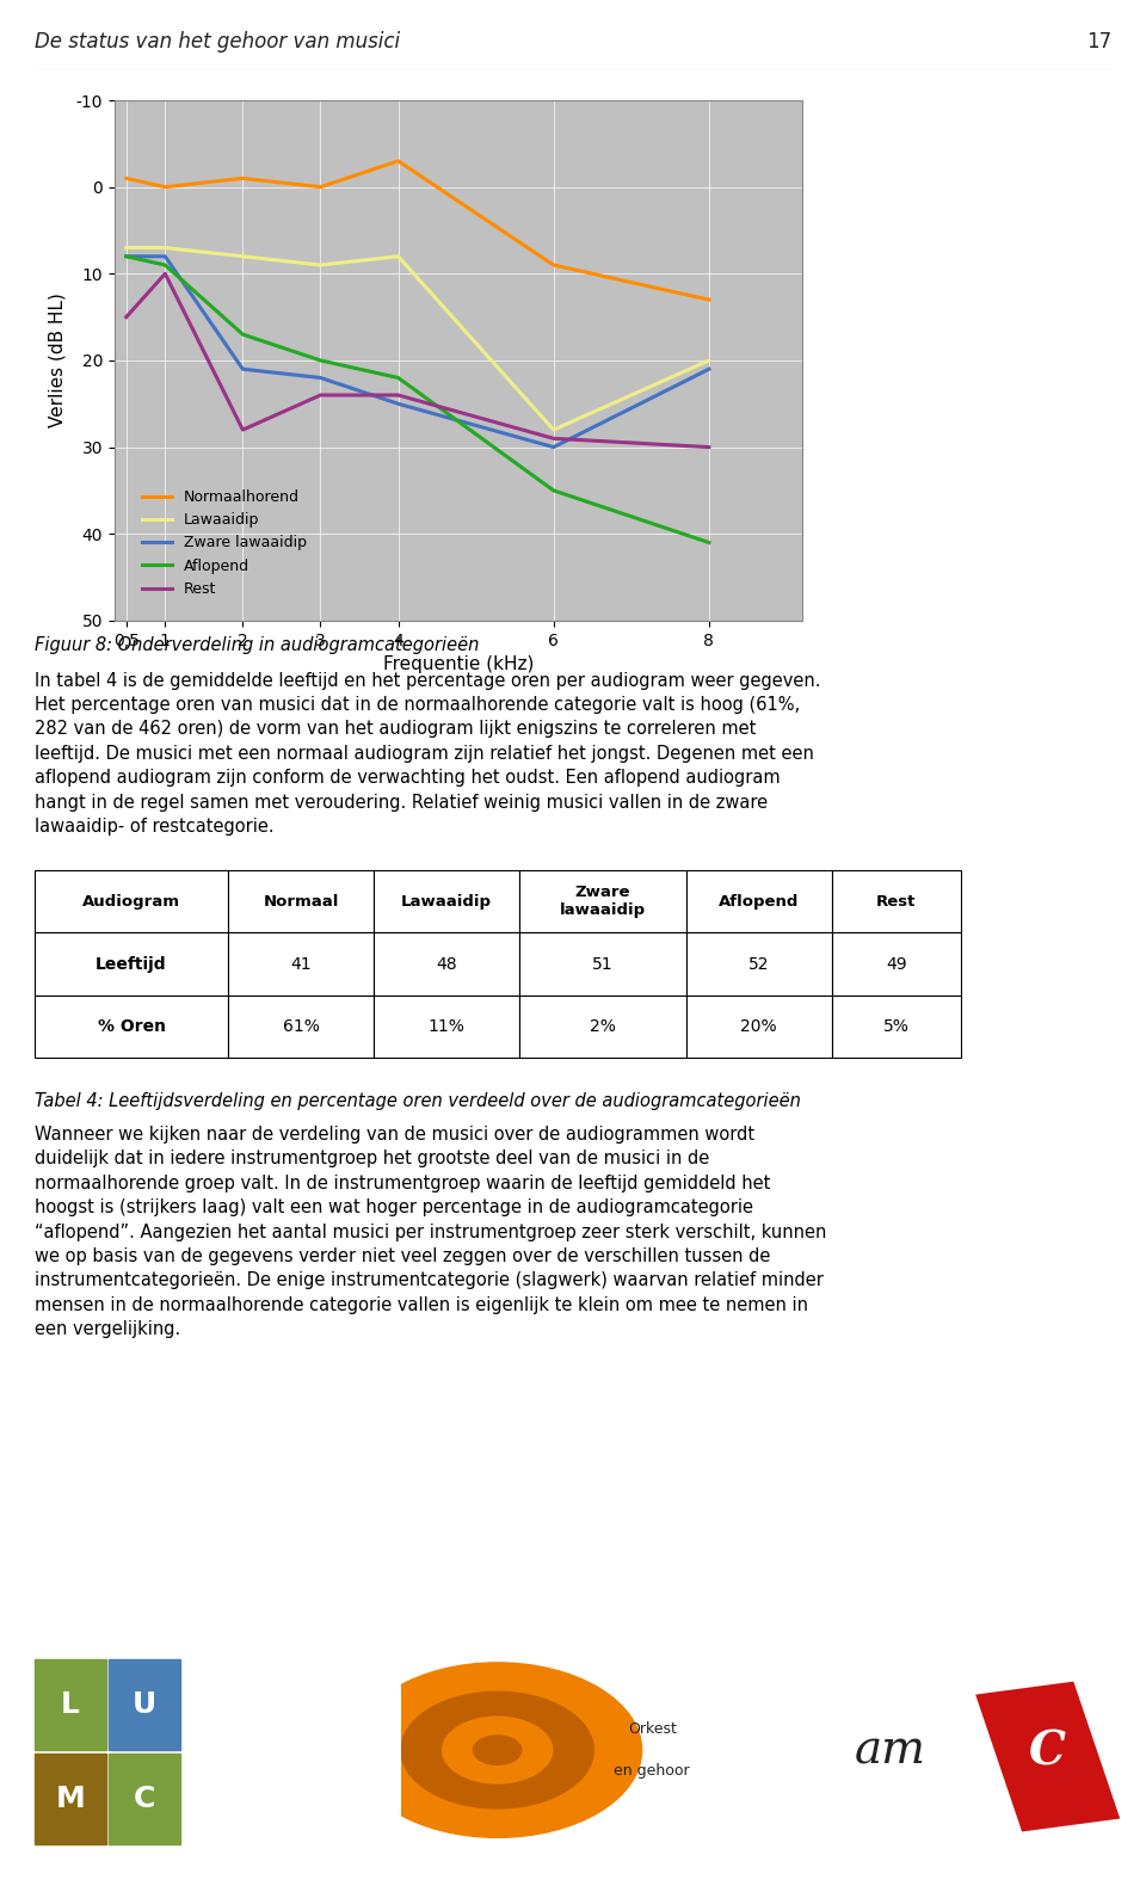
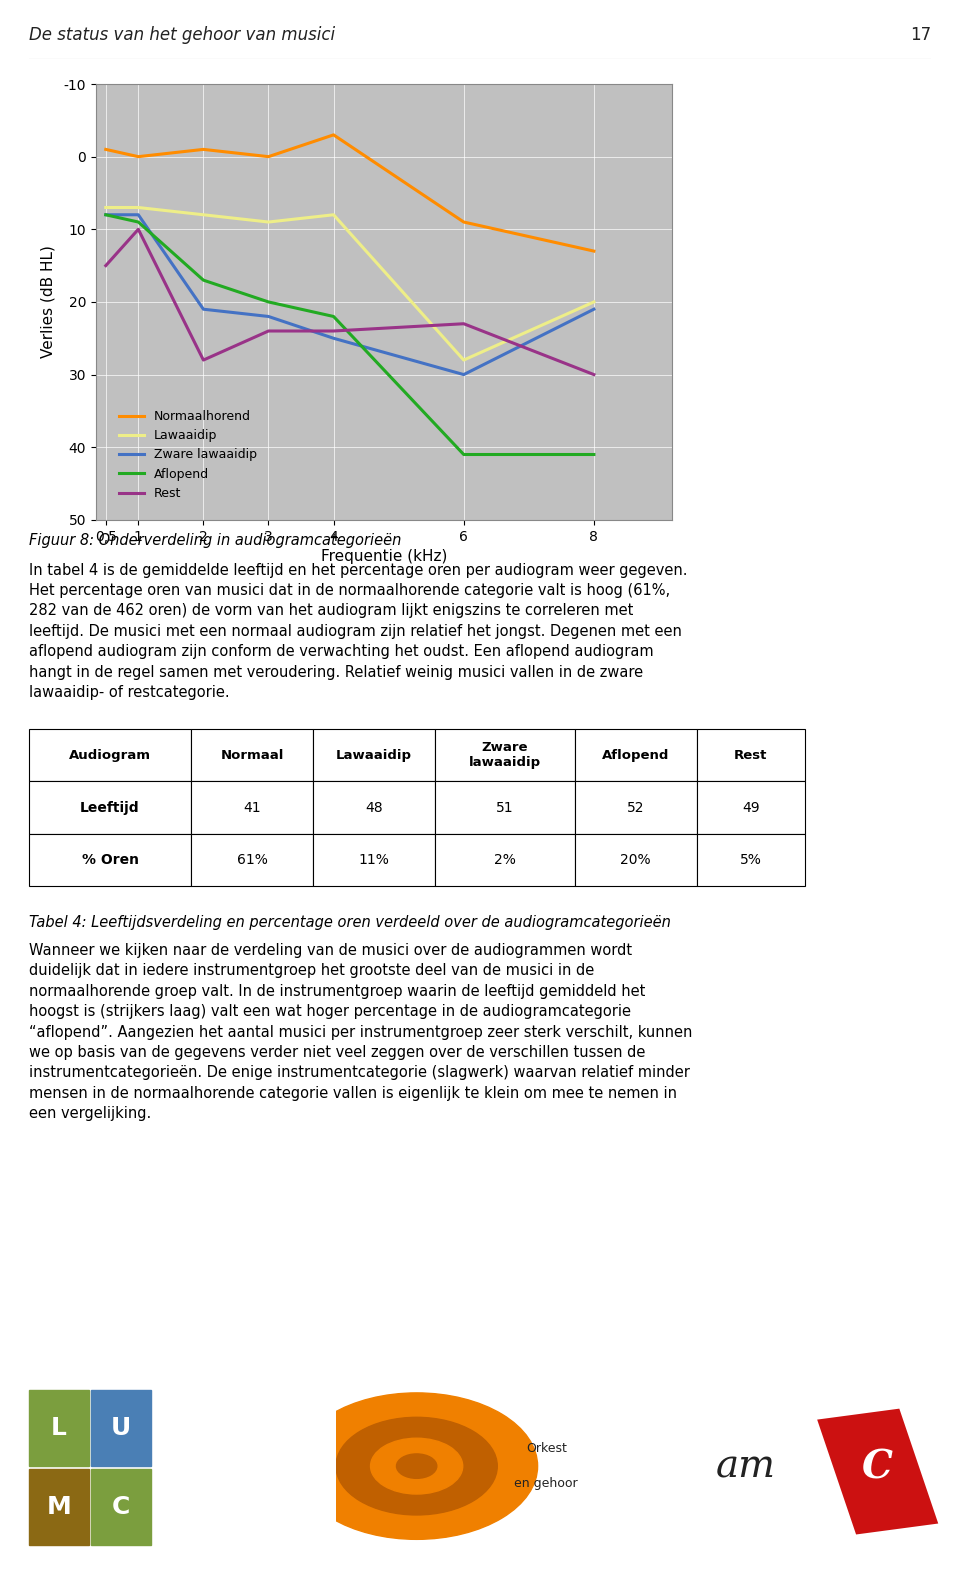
Aflopend/6: 35 -> 41
Rest/6: 29 -> 23
